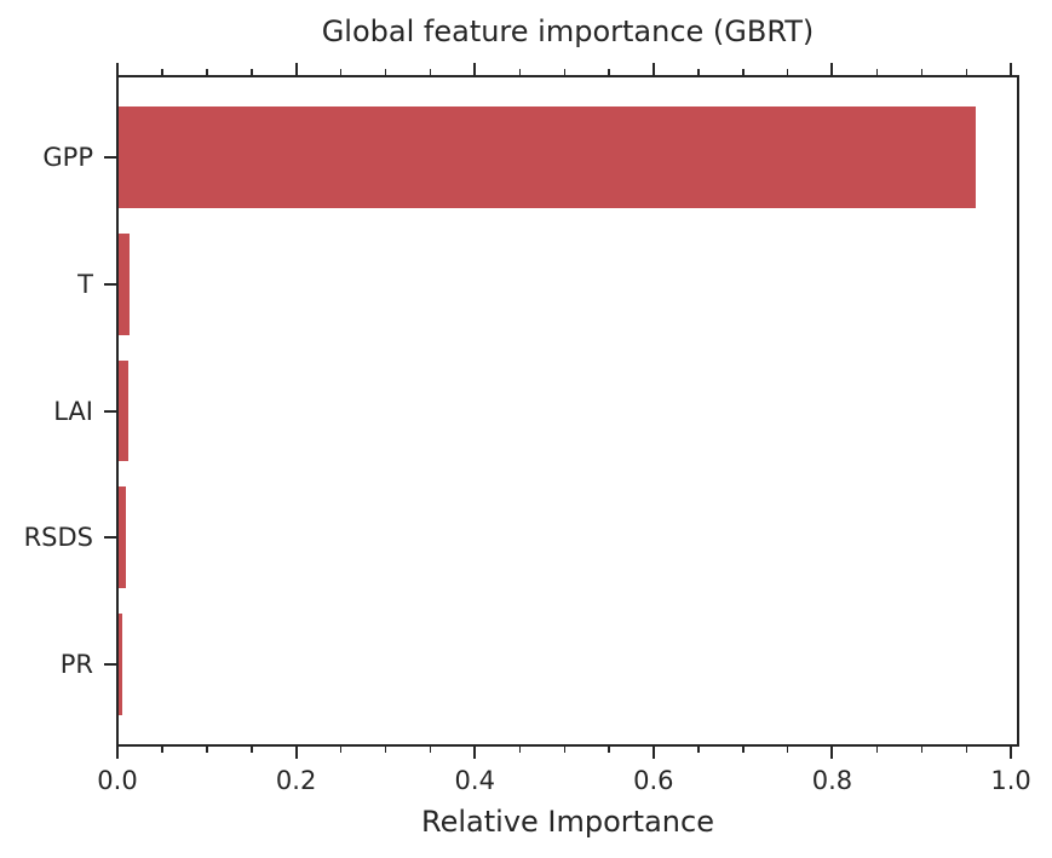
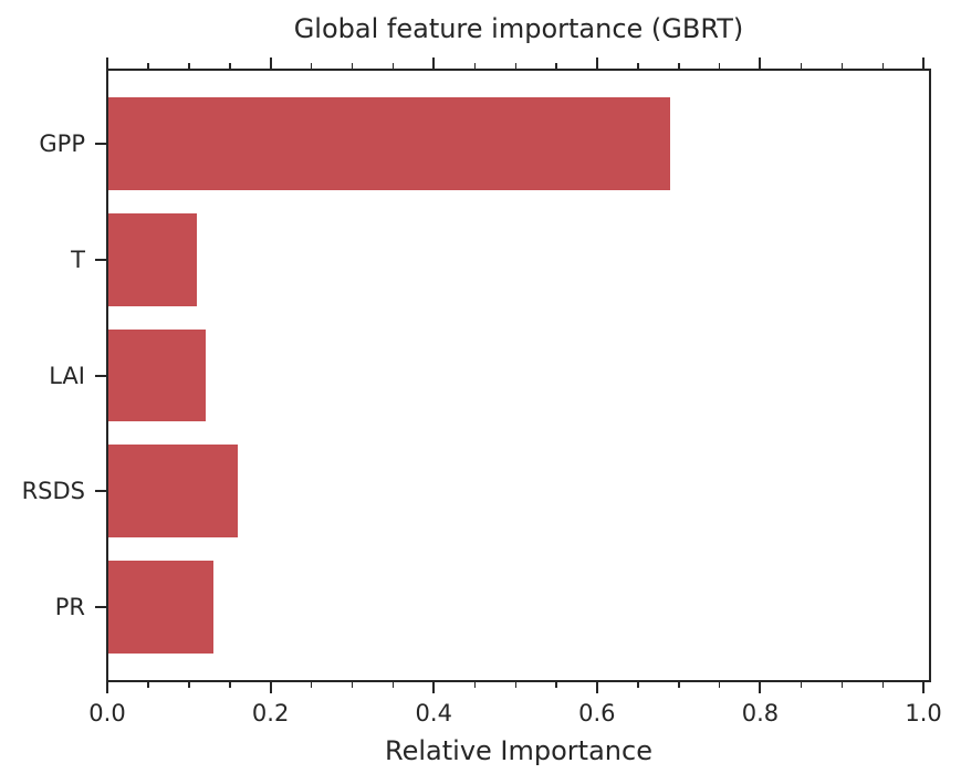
GPP: 0.96 -> 0.69
T: 0.01 -> 0.11
LAI: 0.01 -> 0.12
RSDS: 0.01 -> 0.16
PR: 0.01 -> 0.13
